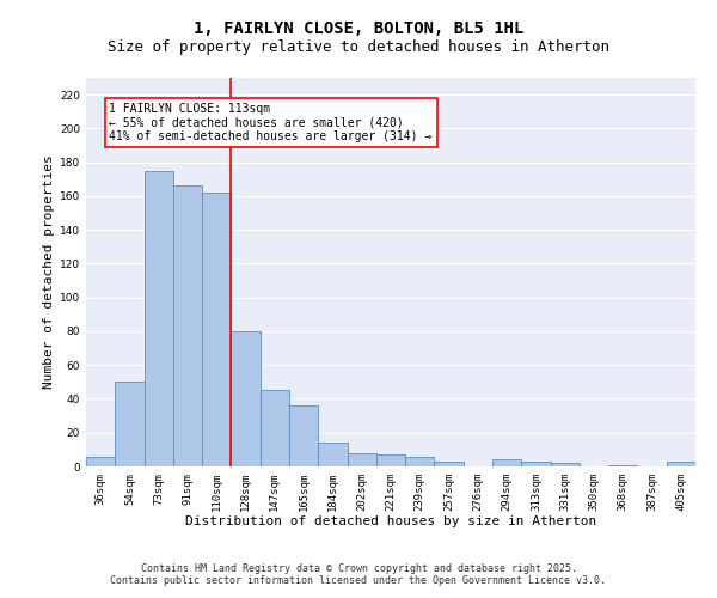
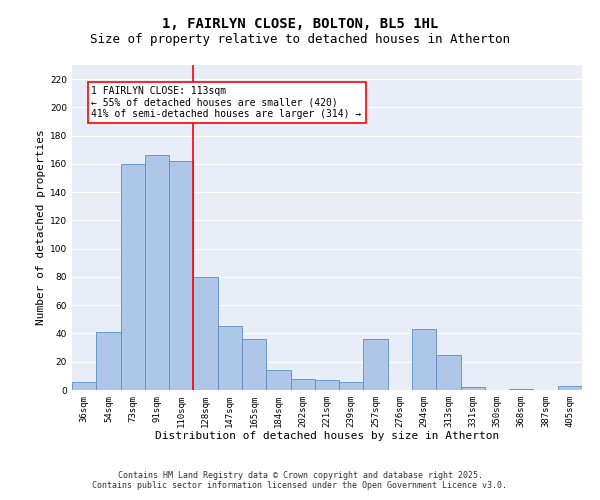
54sqm: 50 -> 41
73sqm: 175 -> 160
257sqm: 3 -> 36
294sqm: 4 -> 43
313sqm: 3 -> 25
